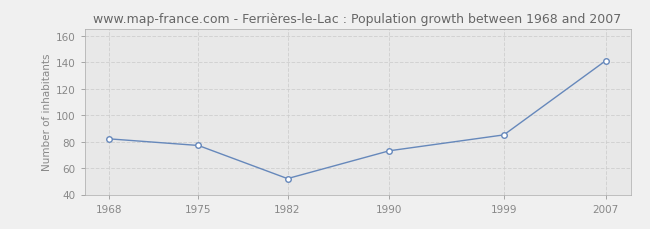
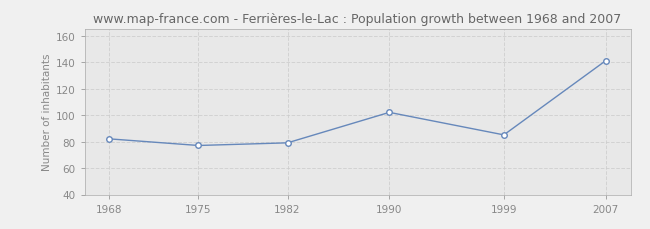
1982: 52 -> 79
1990: 73 -> 102
